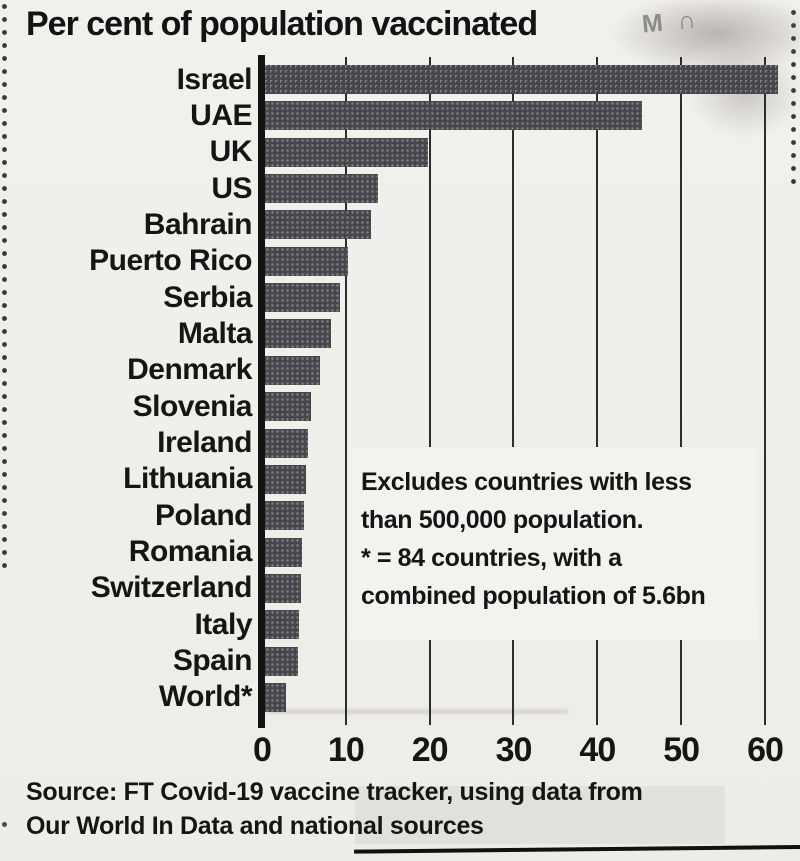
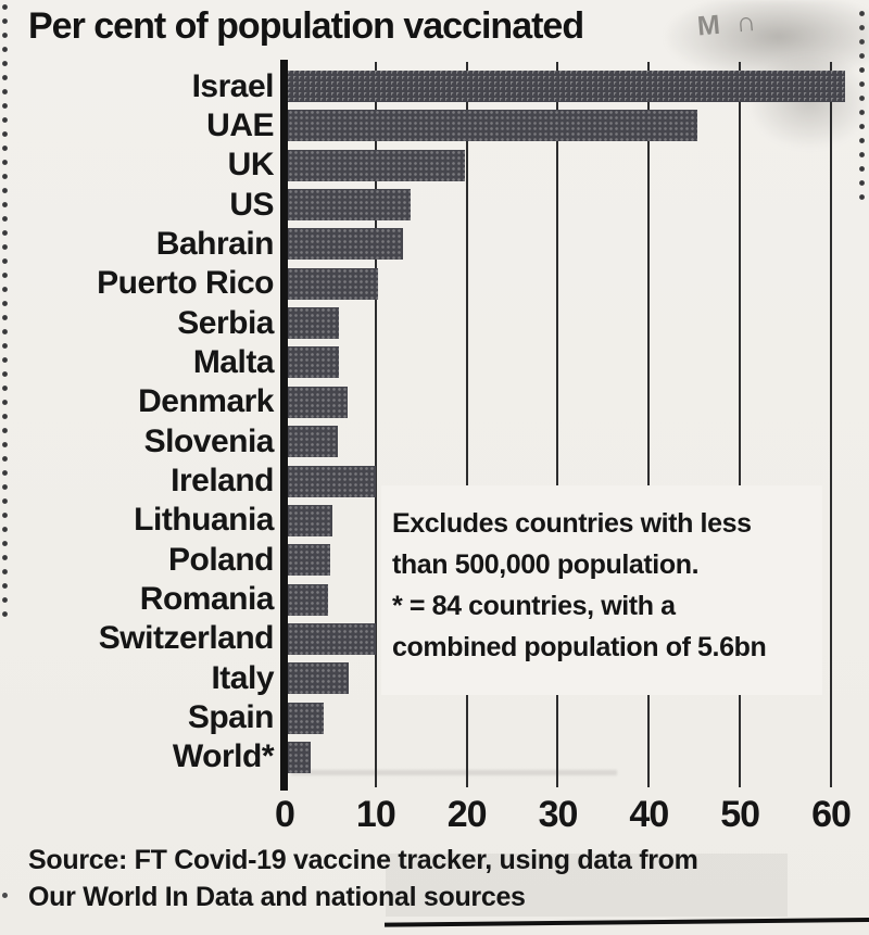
Serbia: 9 -> 6
Malta: 8 -> 6
Ireland: 6 -> 10
Switzerland: 5 -> 10
Italy: 4 -> 7
